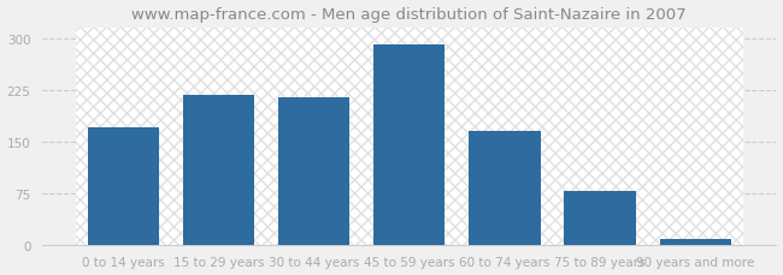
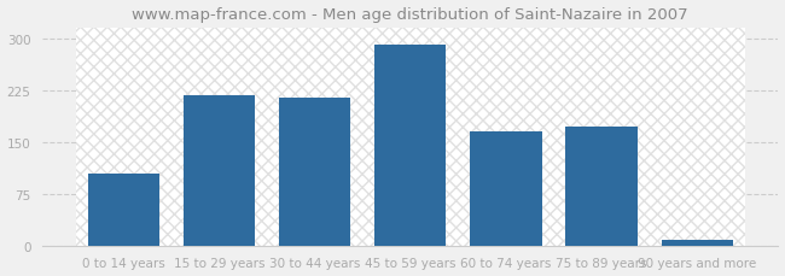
0 to 14 years: 170 -> 104
75 to 89 years: 78 -> 172
